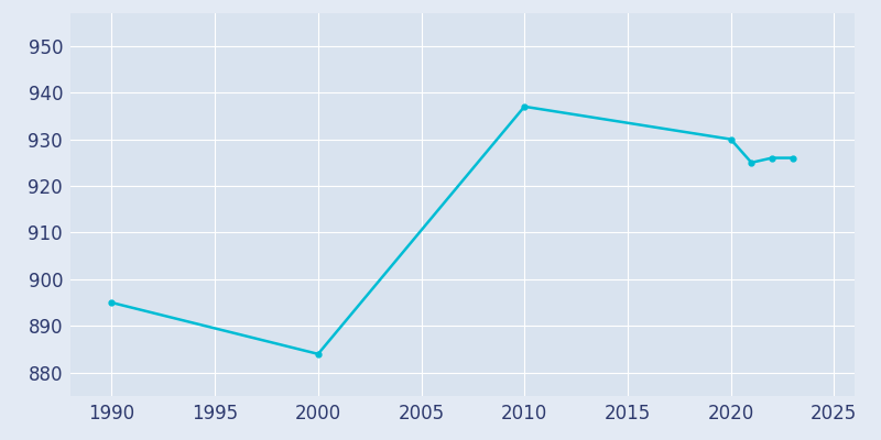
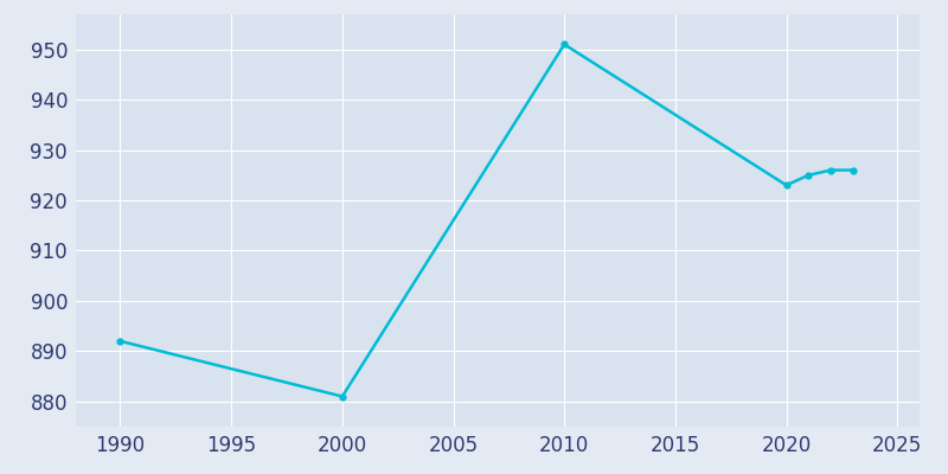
1990: 895 -> 892
2000: 884 -> 881
2010: 937 -> 951
2020: 930 -> 923
